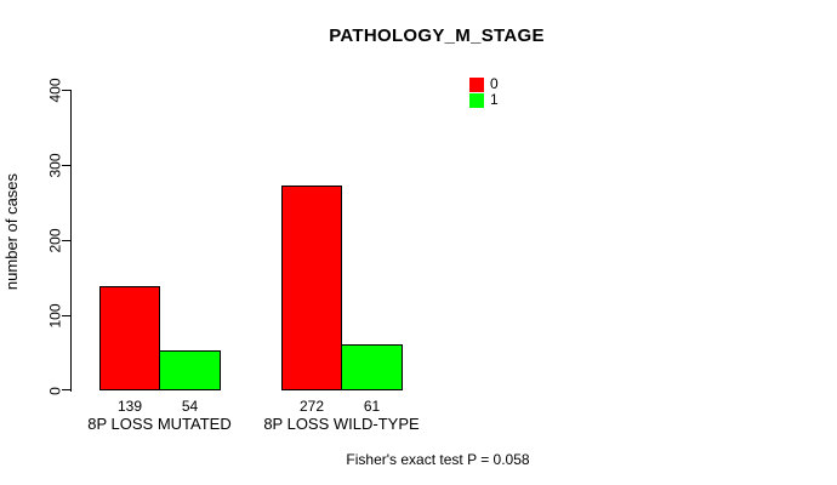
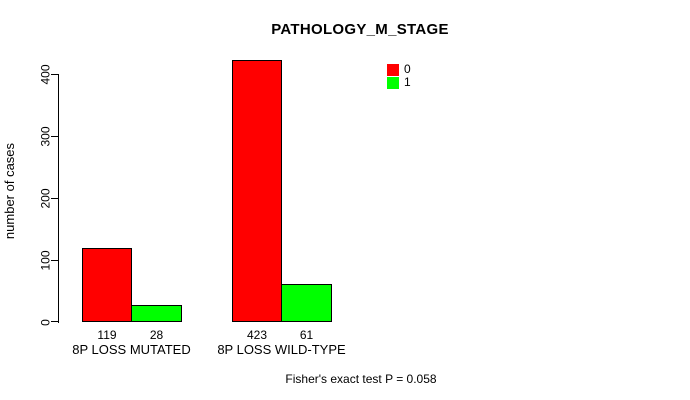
0/8P LOSS MUTATED: 139 -> 119
1/8P LOSS MUTATED: 54 -> 28
0/8P LOSS WILD-TYPE: 272 -> 423
